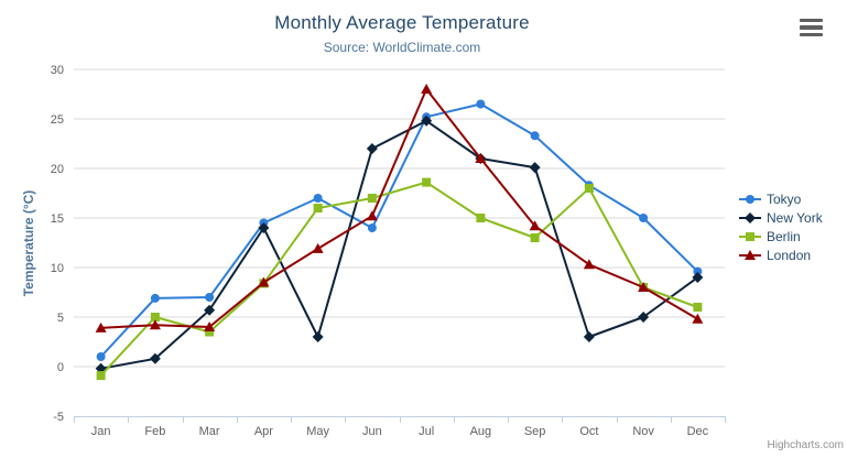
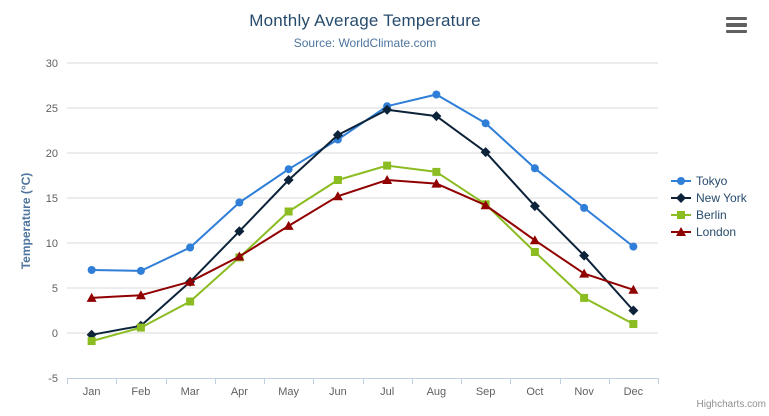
Tokyo/Jan: 1 -> 7
Berlin/Feb: 5 -> 1
Tokyo/Mar: 7 -> 10
London/Mar: 4 -> 6
New York/Apr: 14 -> 11
Tokyo/May: 17 -> 18
New York/May: 3 -> 17
Berlin/May: 16 -> 14
Tokyo/Jun: 14 -> 22
London/Jul: 28 -> 17
New York/Aug: 21 -> 24
Berlin/Aug: 15 -> 18
London/Aug: 21 -> 17
Berlin/Sep: 13 -> 14
New York/Oct: 3 -> 14
Berlin/Oct: 18 -> 9
Tokyo/Nov: 15 -> 14
New York/Nov: 5 -> 9
Berlin/Nov: 8 -> 4
London/Nov: 8 -> 7
New York/Dec: 9 -> 2
Berlin/Dec: 6 -> 1
